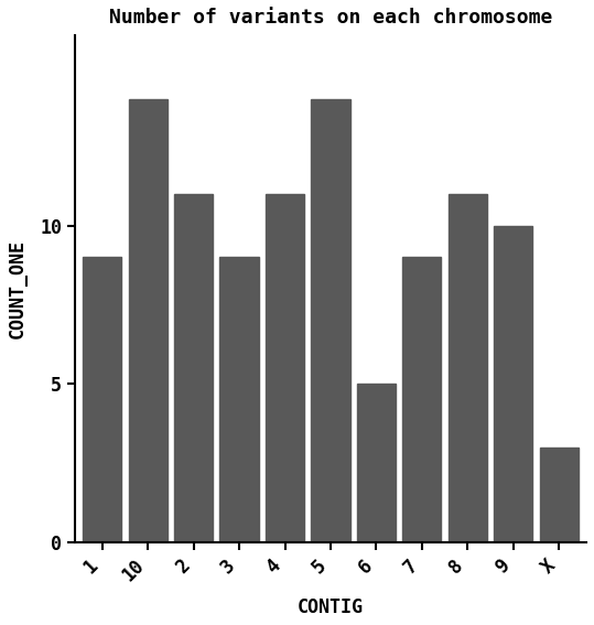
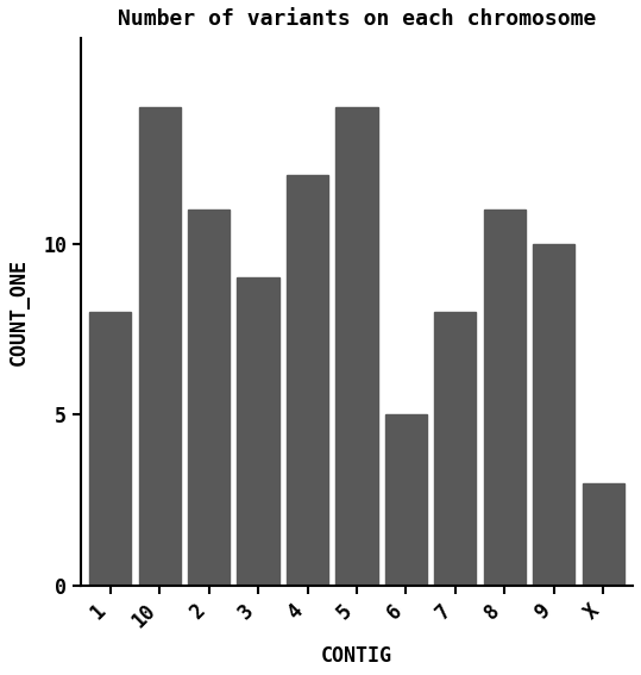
1: 9 -> 8
4: 11 -> 12
7: 9 -> 8
